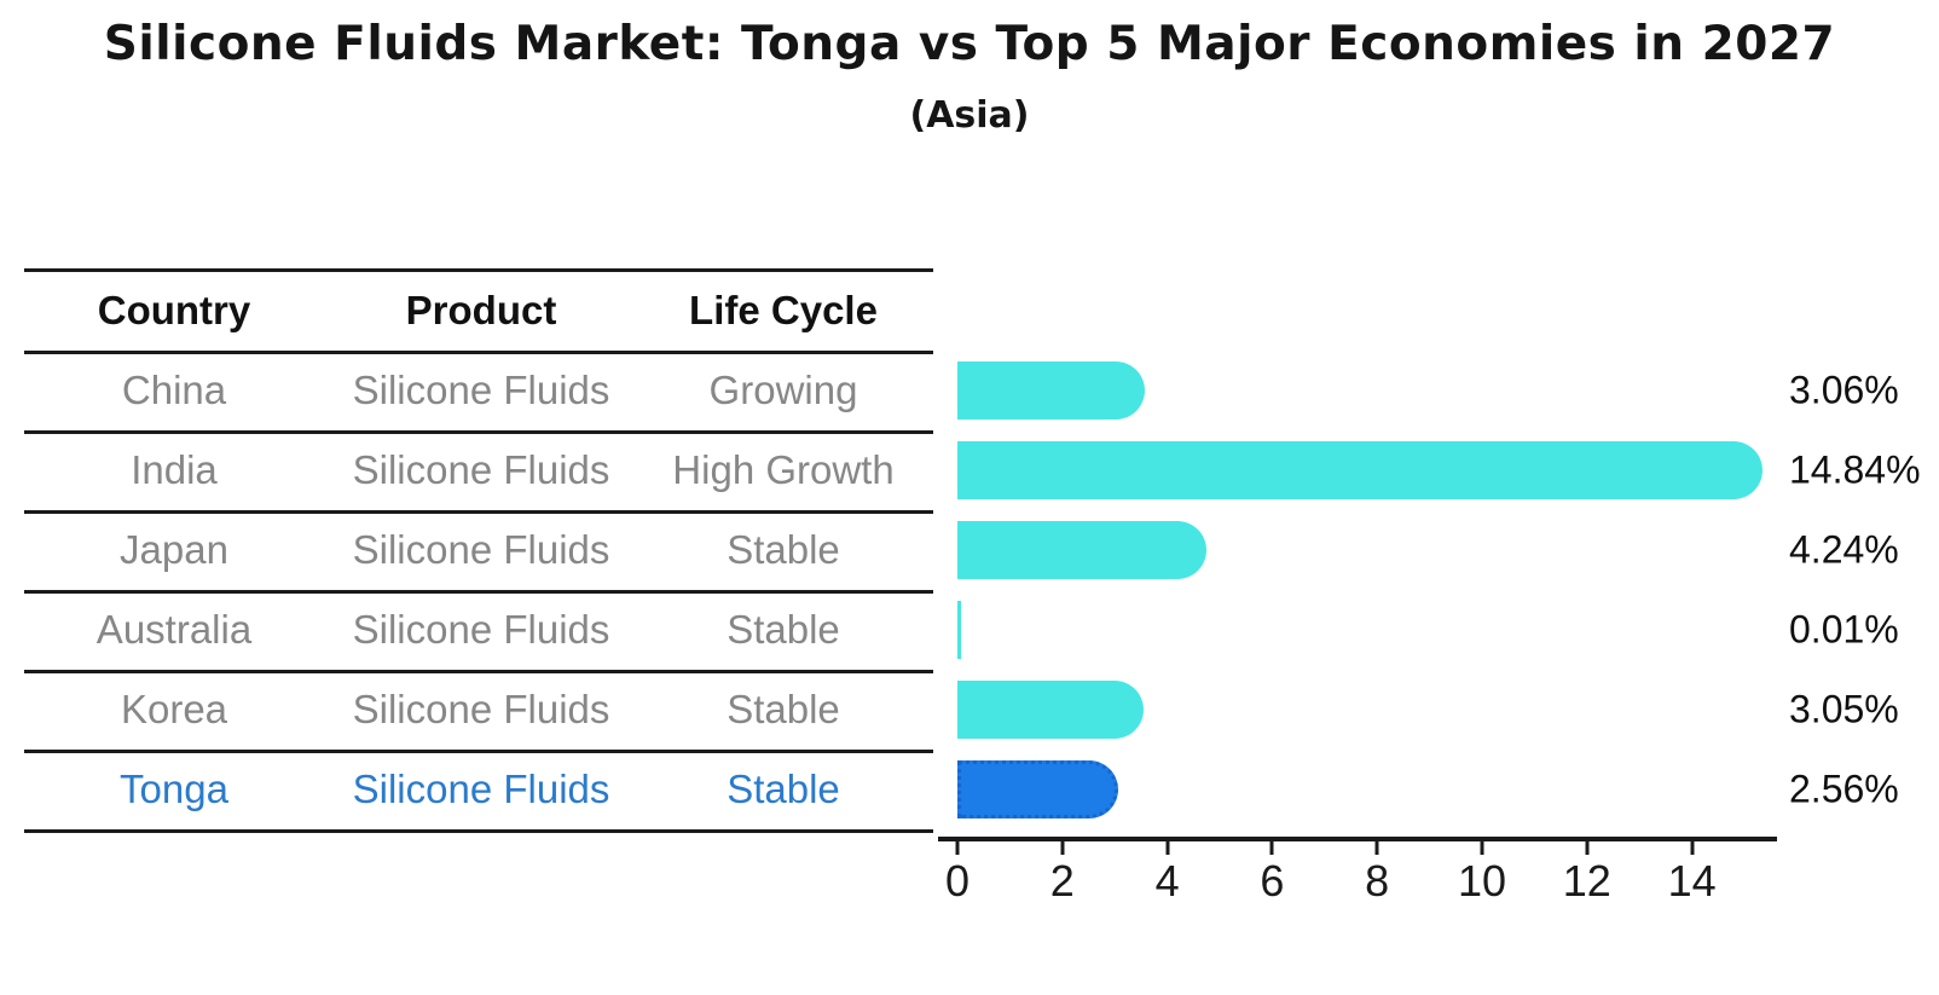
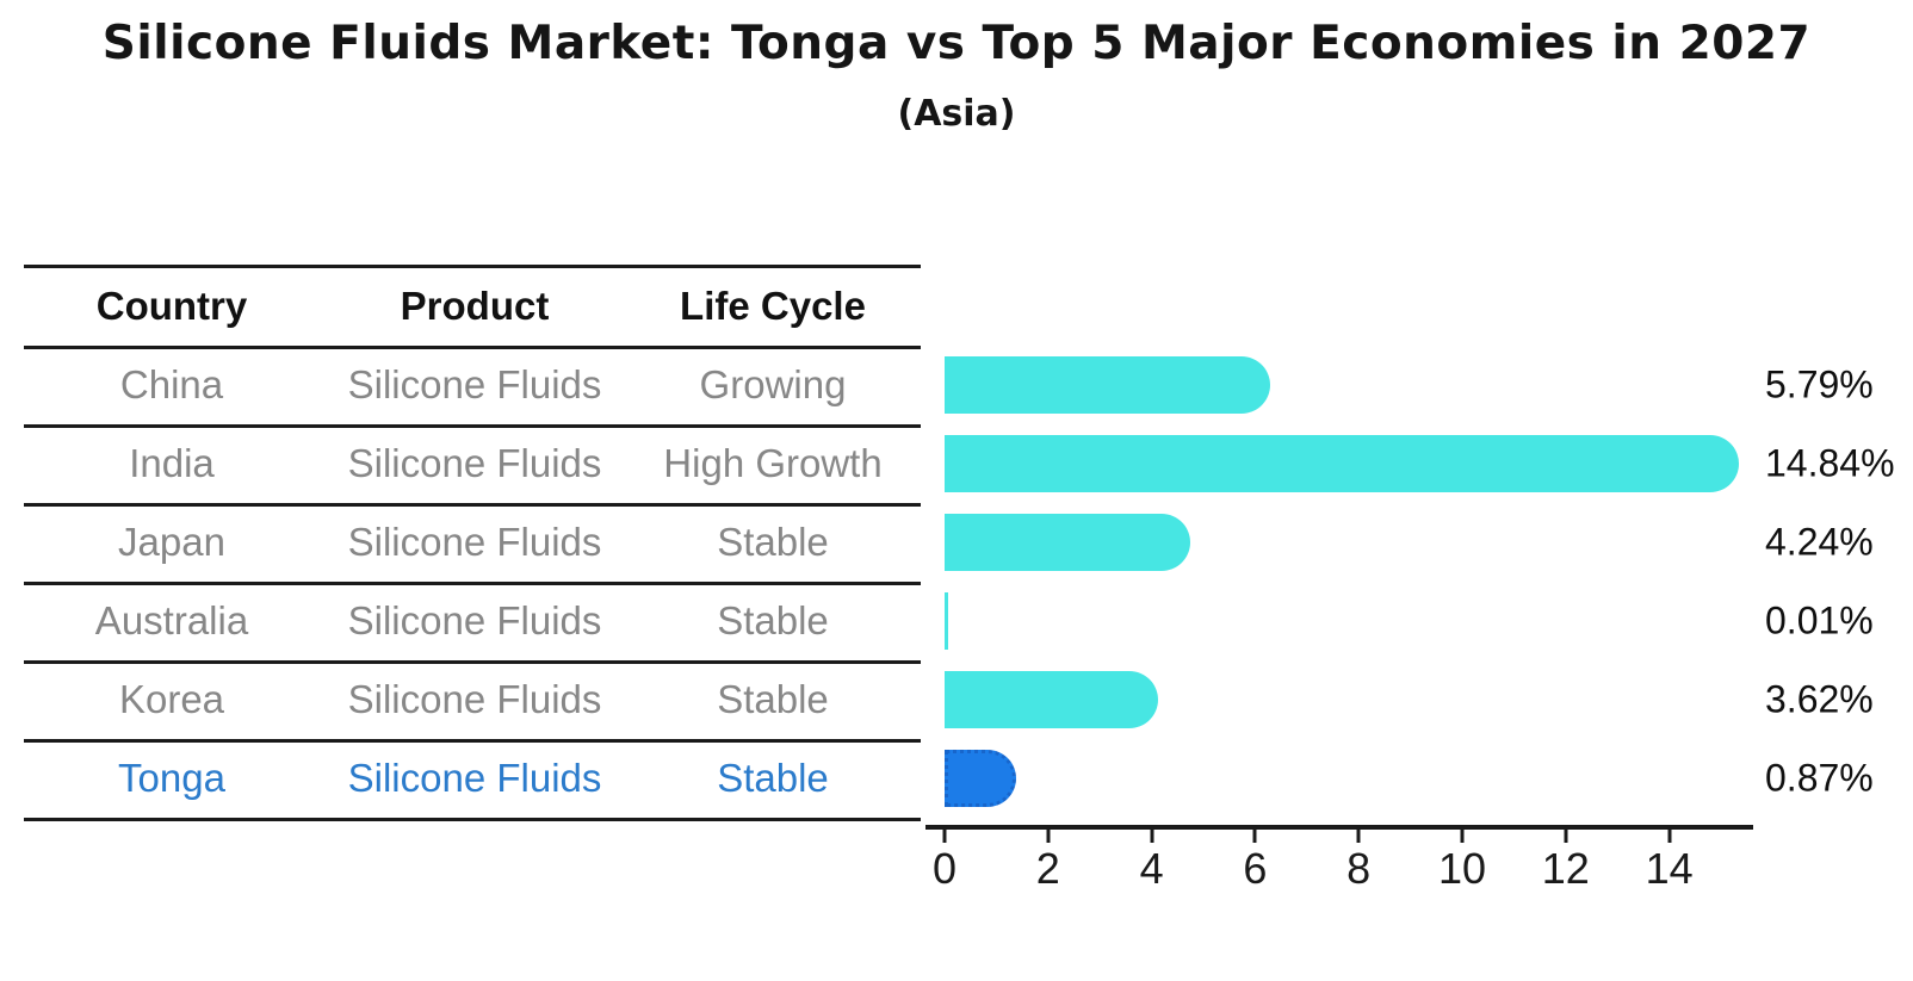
China: 3.06% -> 5.79%
Korea: 3.05% -> 3.62%
Tonga: 2.56% -> 0.87%
